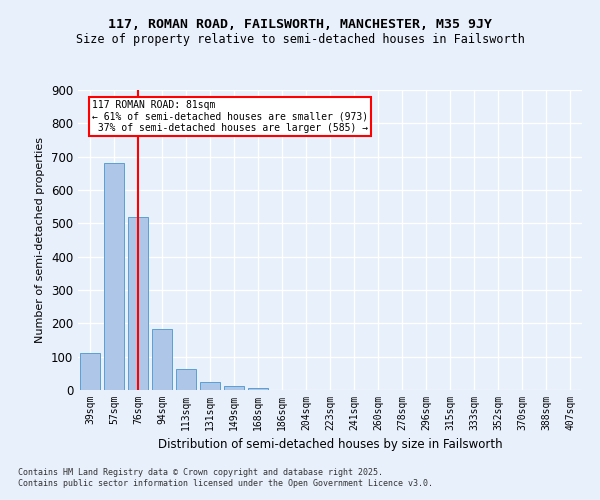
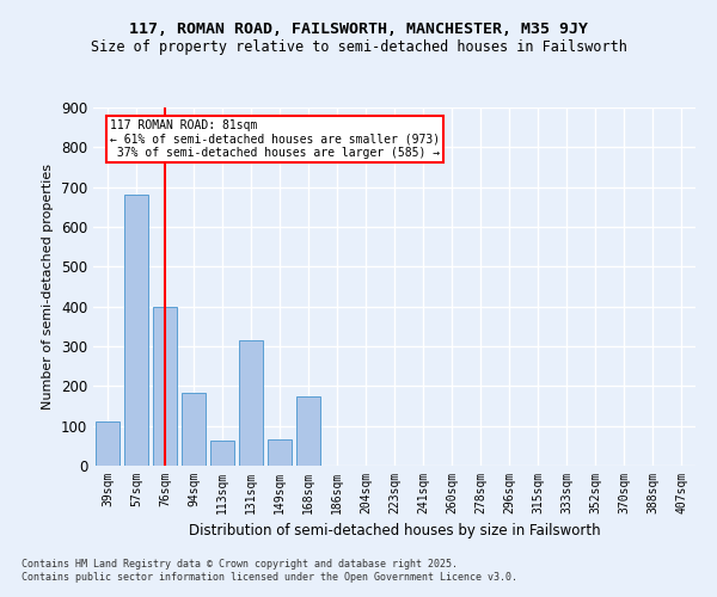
76sqm: 520 -> 400
131sqm: 25 -> 315
149sqm: 12 -> 65
168sqm: 6 -> 175
